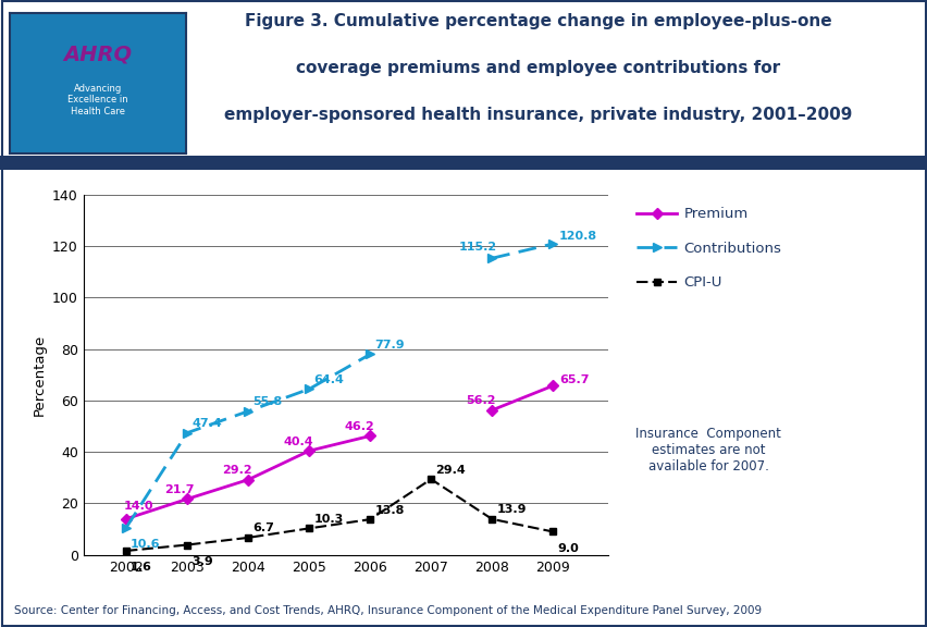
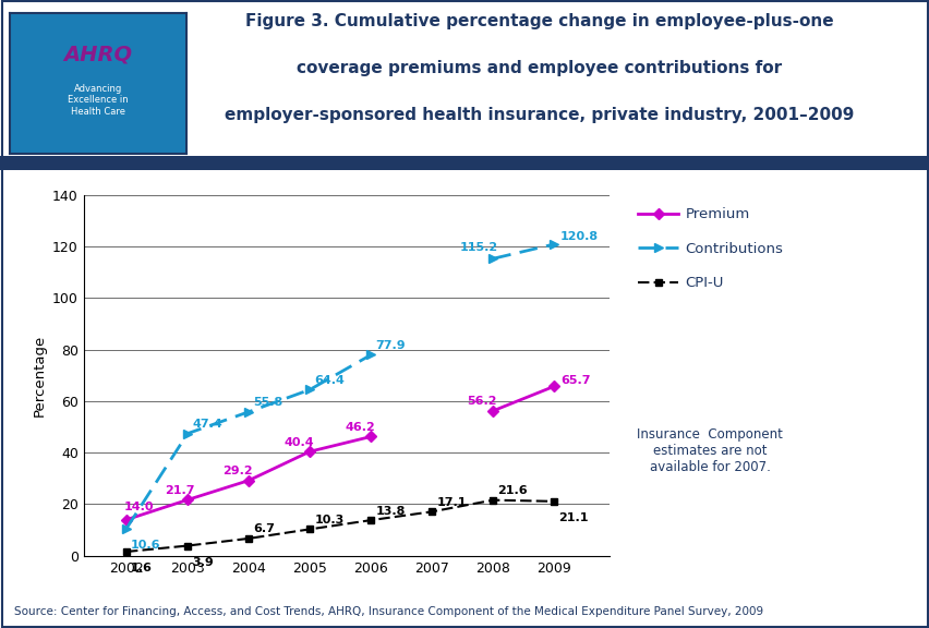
CPI-U/2007: 29.4 -> 17.1
CPI-U/2008: 13.9 -> 21.6
CPI-U/2009: 9.0 -> 21.1
